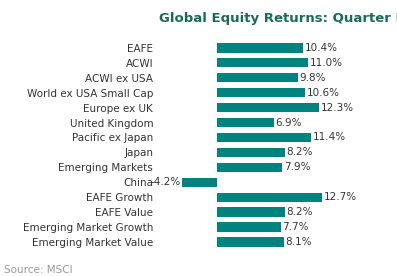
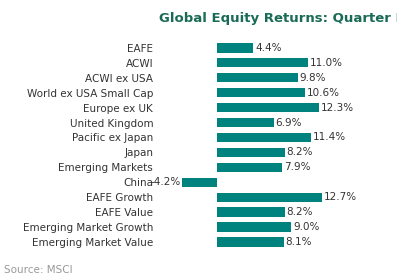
EAFE: 10.4% -> 4.4%
Emerging Market Growth: 7.7% -> 9.0%
